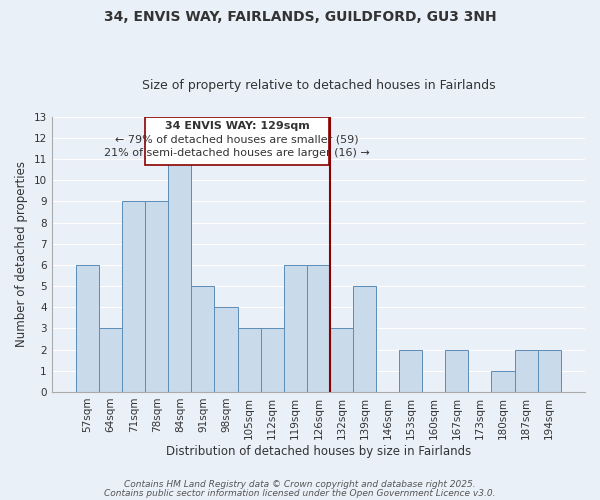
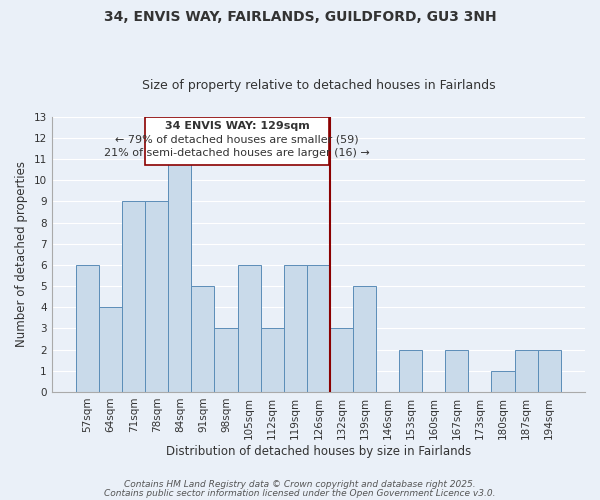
64sqm: 3 -> 4
98sqm: 4 -> 3
105sqm: 3 -> 6
